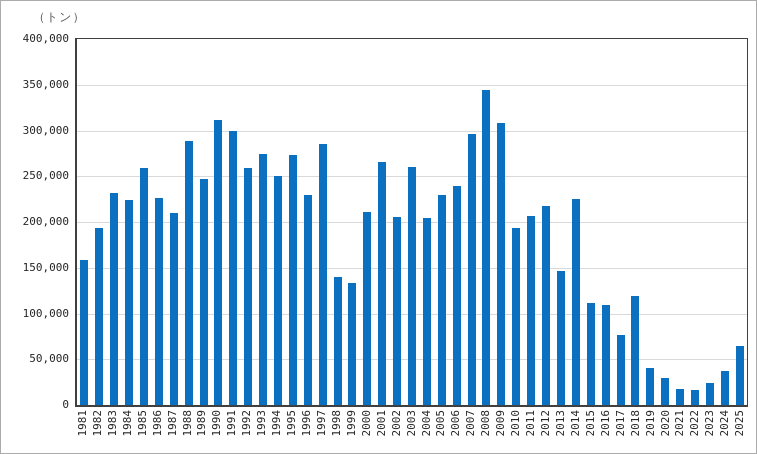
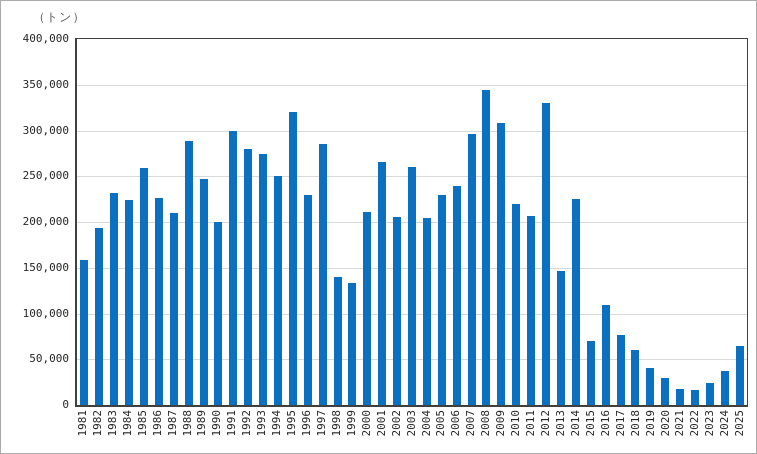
1990: 310000 -> 200000
1992: 260000 -> 280000
1995: 270000 -> 320000
2010: 190000 -> 220000
2012: 220000 -> 330000
2015: 110000 -> 70000
2018: 120000 -> 60000
